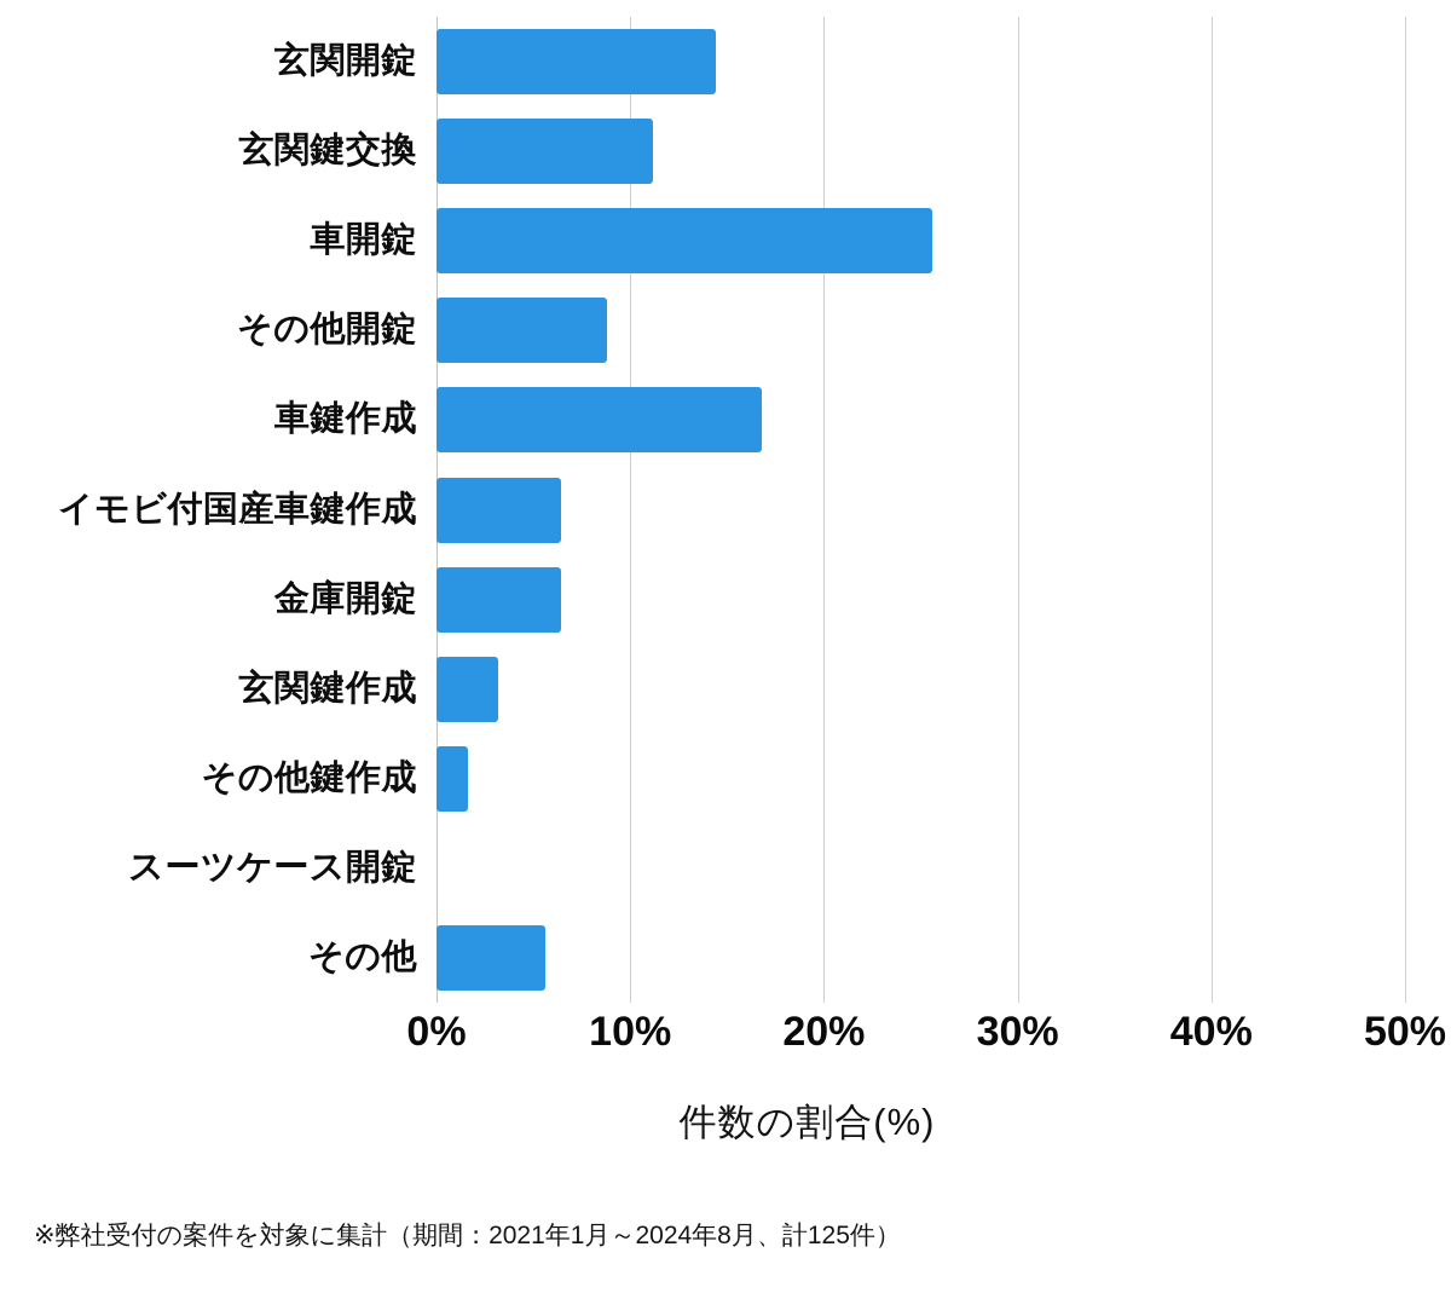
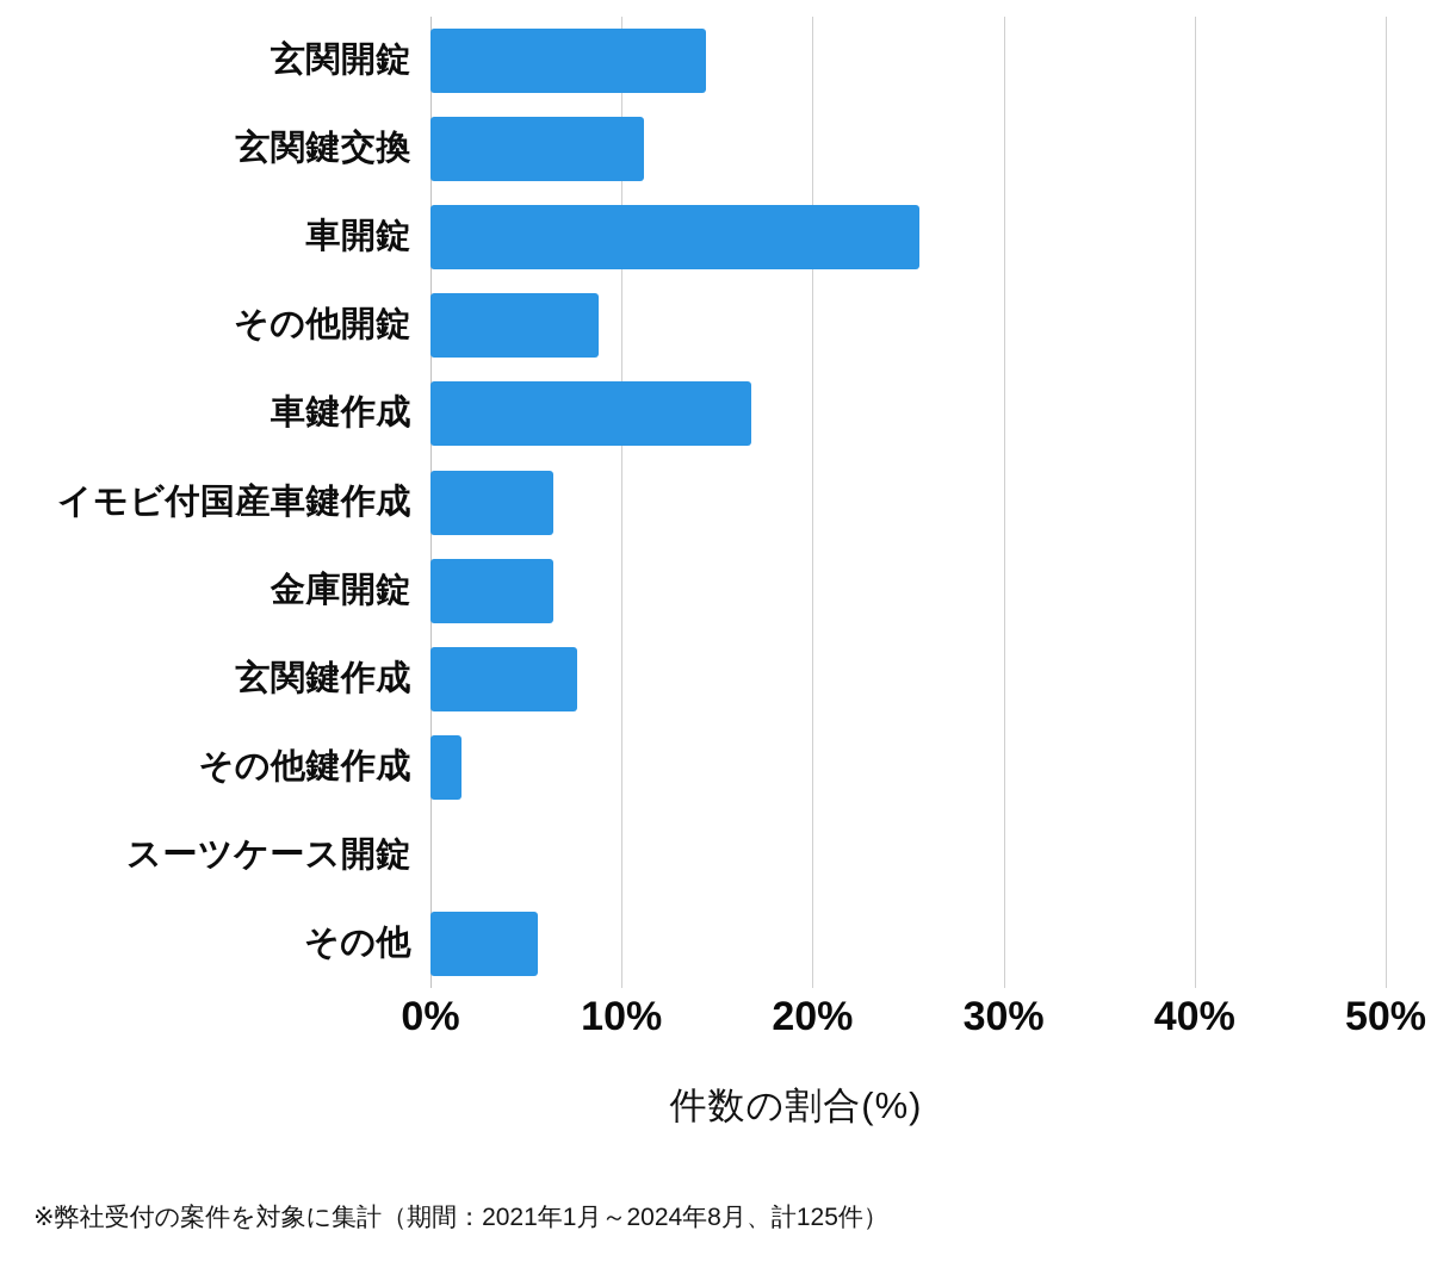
玄関鍵作成: 3.2% -> 7.7%
